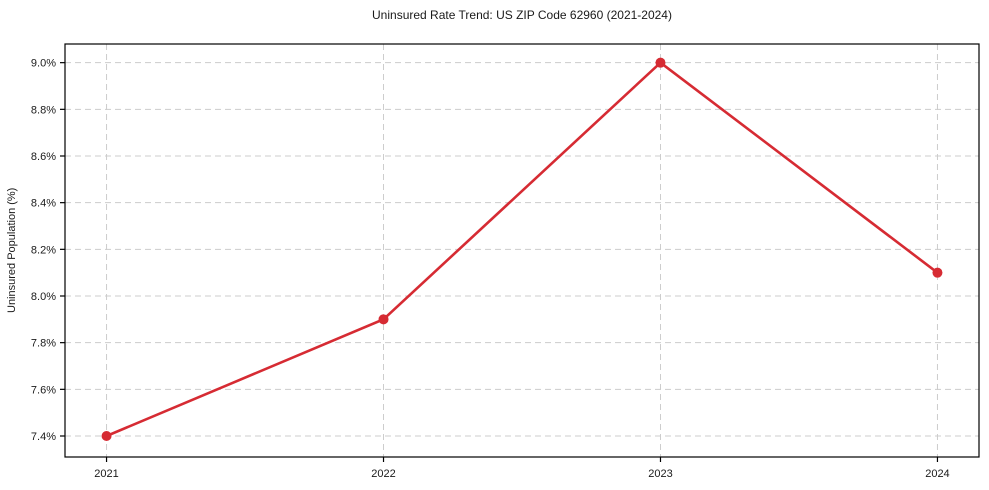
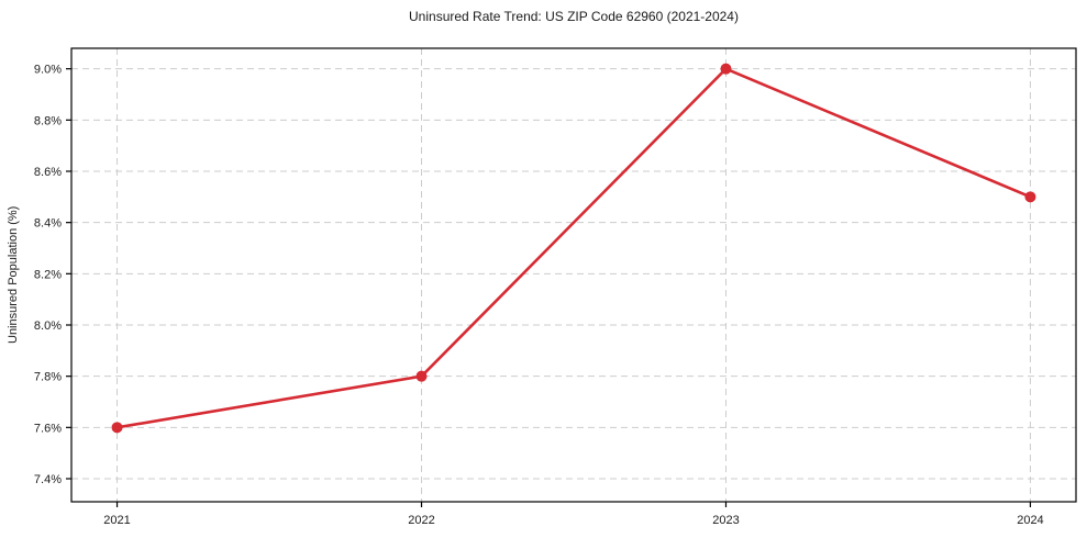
2021: 7.4% -> 7.6%
2022: 7.9% -> 7.8%
2024: 8.1% -> 8.5%
